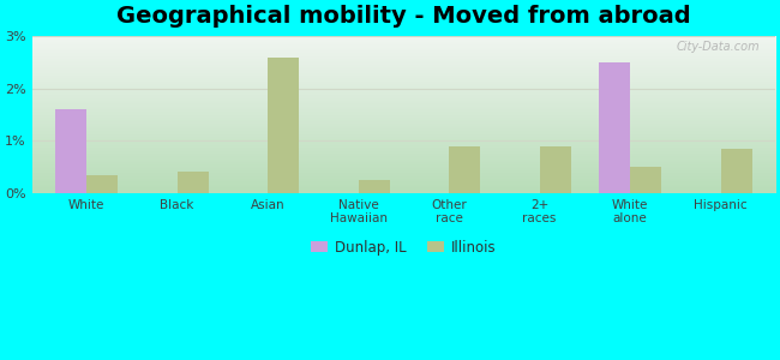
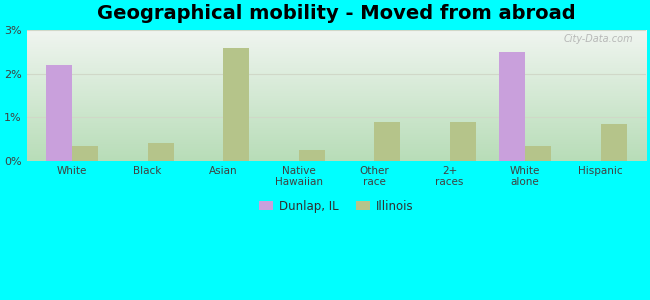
Dunlap, IL/White: 1.6% -> 2.2%
Illinois/White alone: 0.50% -> 0.35%
